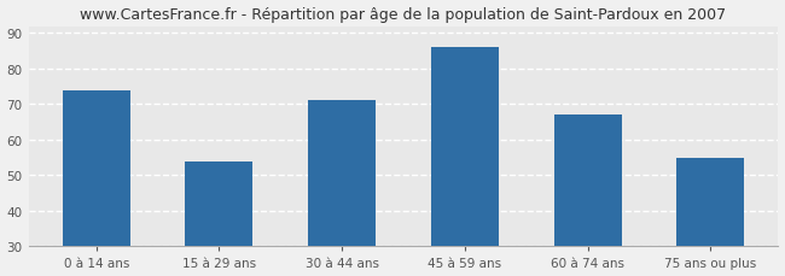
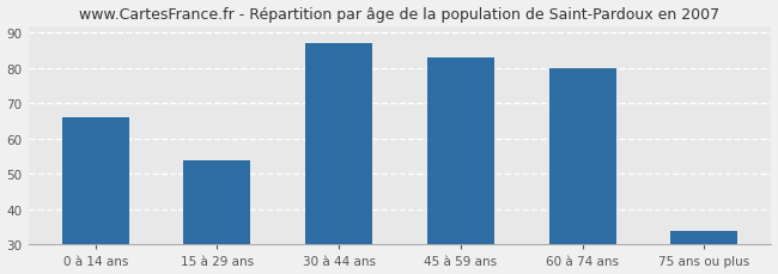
0 à 14 ans: 74 -> 66
30 à 44 ans: 71 -> 87
45 à 59 ans: 86 -> 83
60 à 74 ans: 67 -> 80
75 ans ou plus: 55 -> 34
